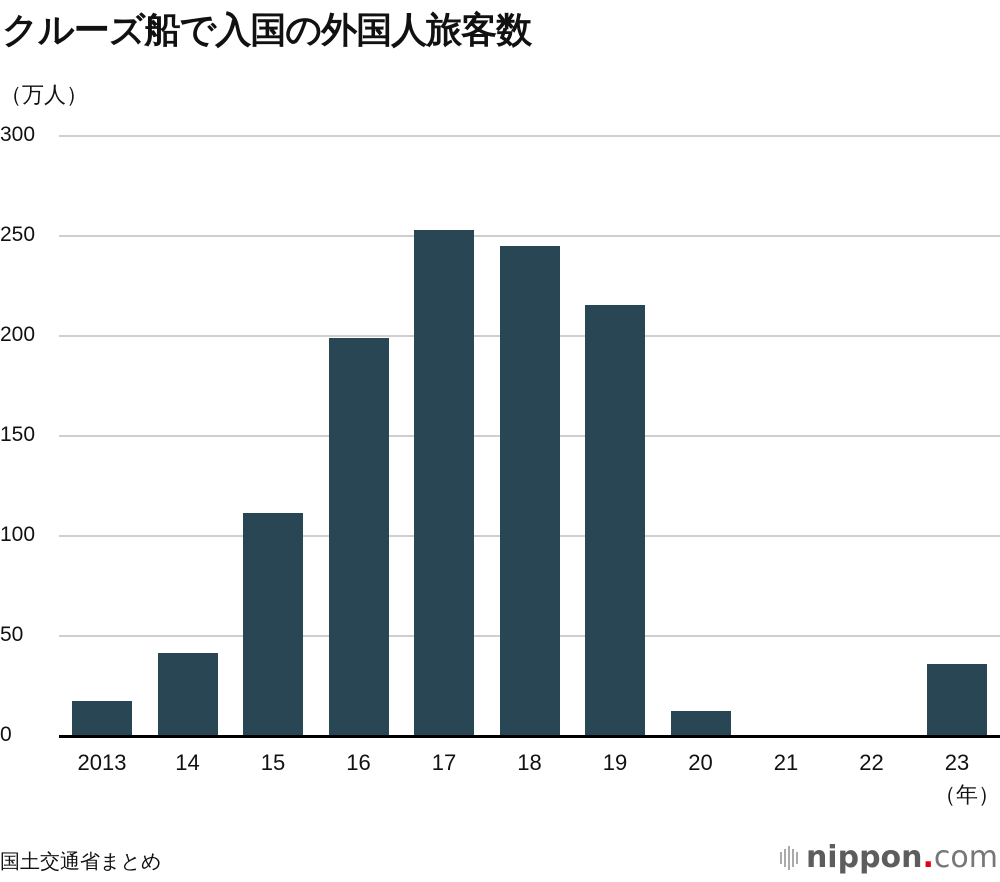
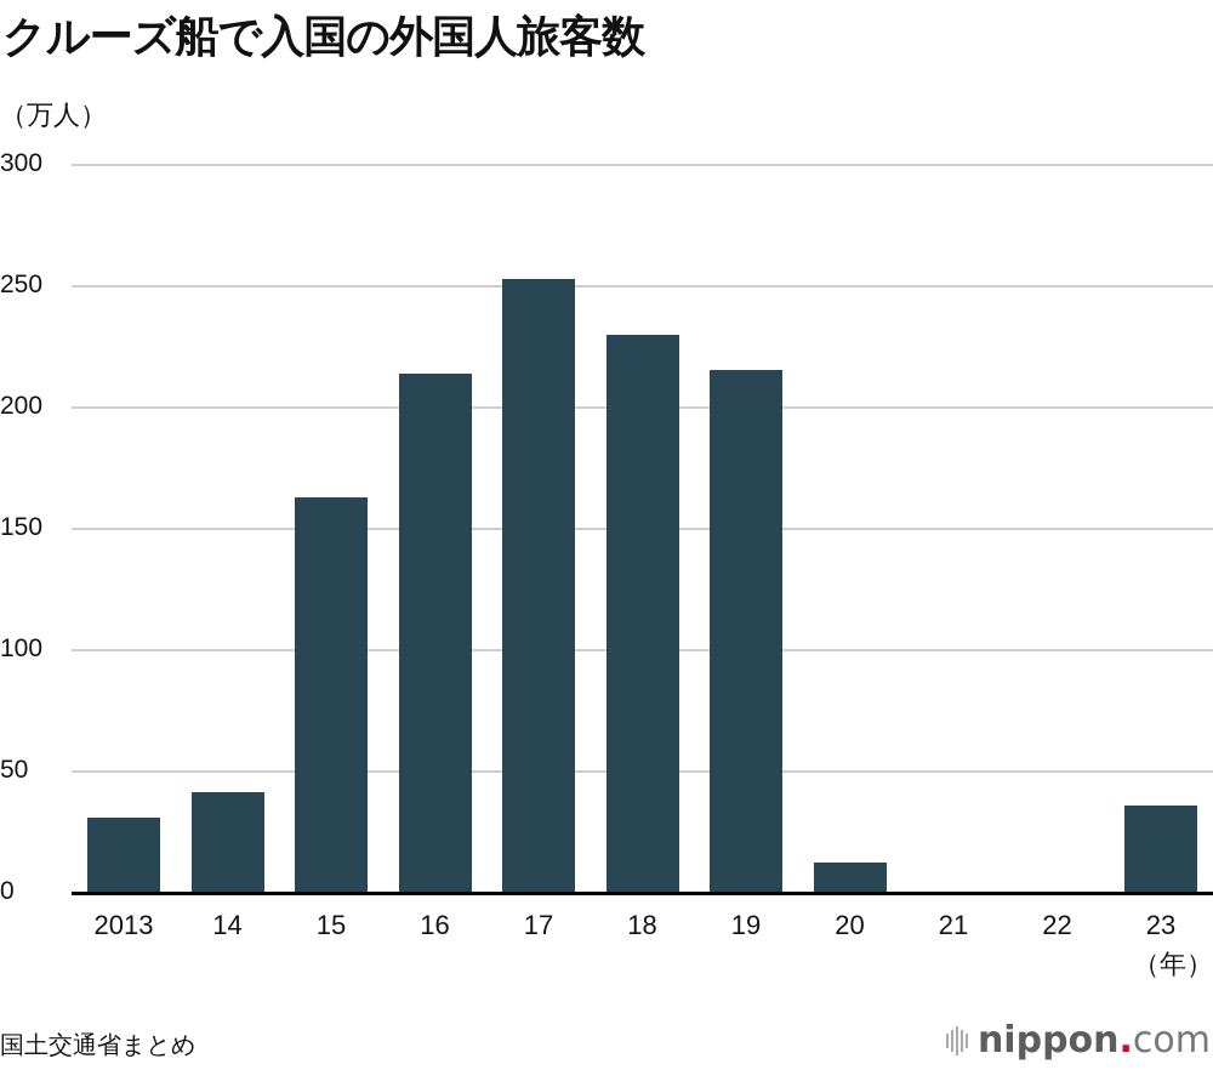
2013: 17 -> 31
15: 112 -> 163
16: 199 -> 214
18: 245 -> 230
